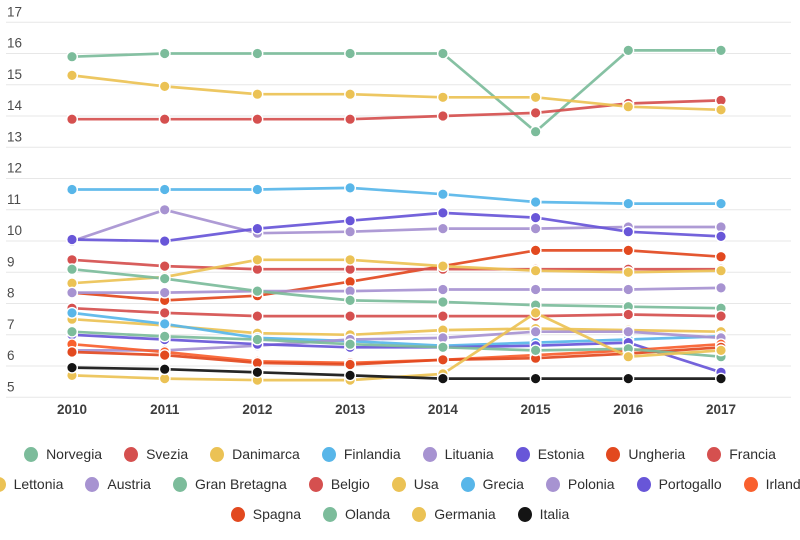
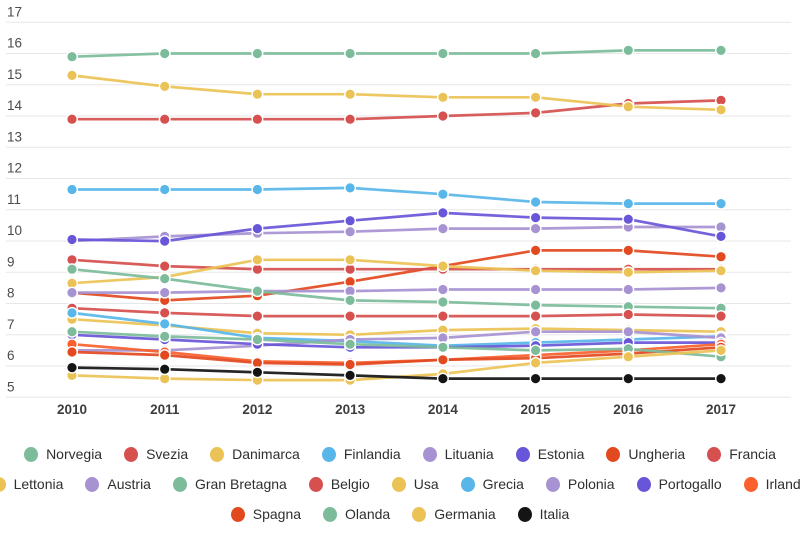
Lituania/2011: 11.0 -> 10.2
Norvegia/2015: 13.5 -> 16.0
Germania/2015: 7.7 -> 6.1
Estonia/2016: 10.3 -> 10.7
Portogallo/2017: 5.8 -> 6.8
